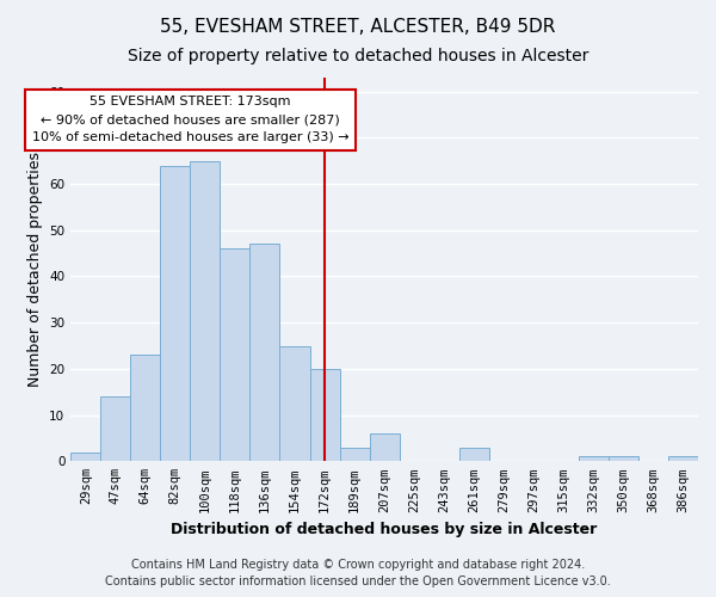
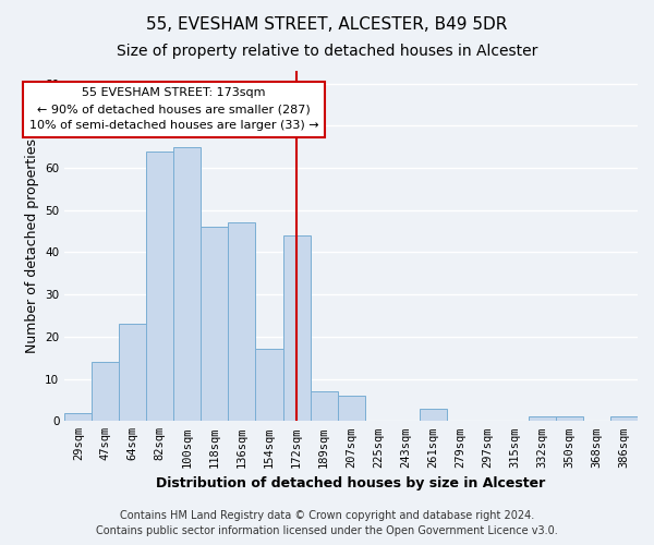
154sqm: 25 -> 17
172sqm: 20 -> 44
189sqm: 3 -> 7
